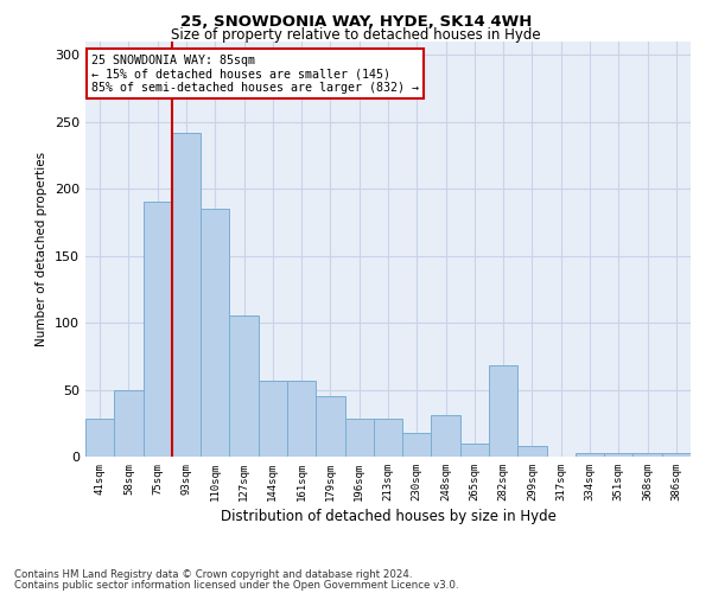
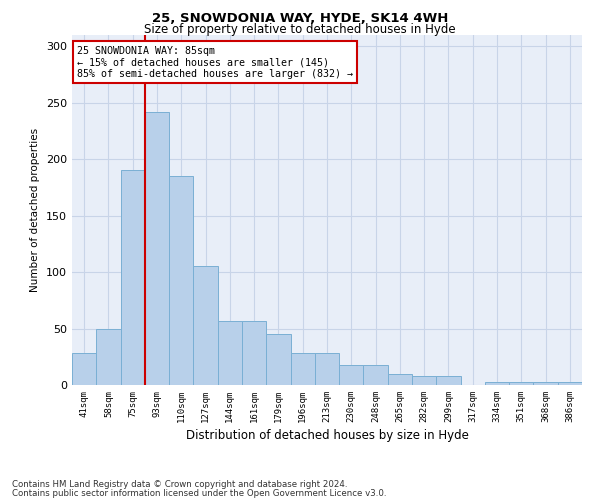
248sqm: 31 -> 18
282sqm: 68 -> 8
